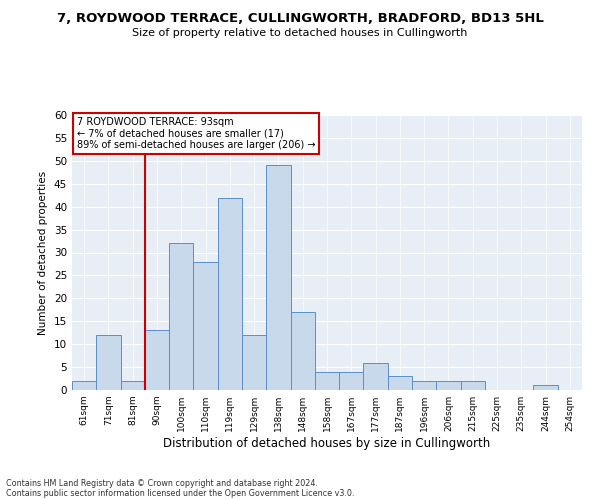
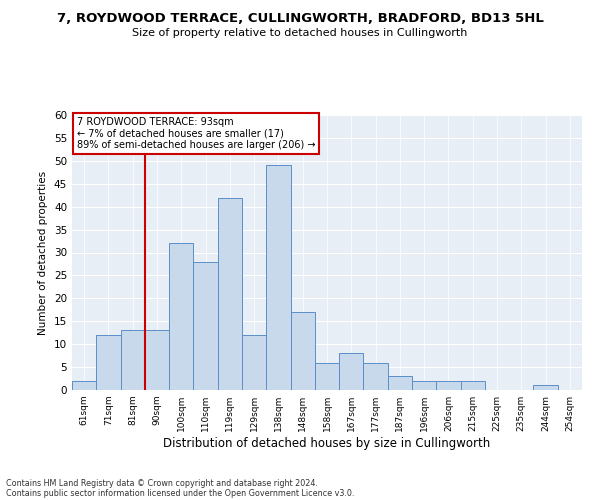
81sqm: 2 -> 13
158sqm: 4 -> 6
167sqm: 4 -> 8
